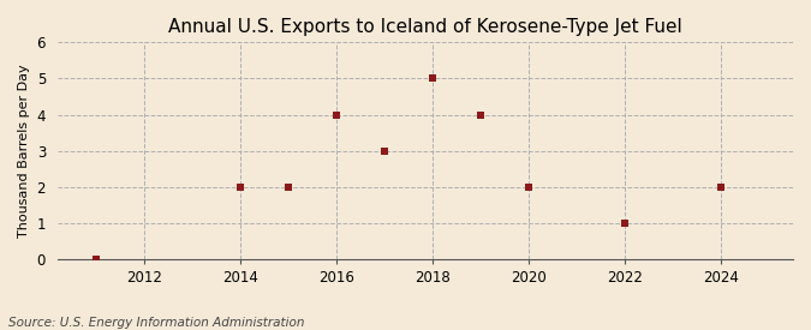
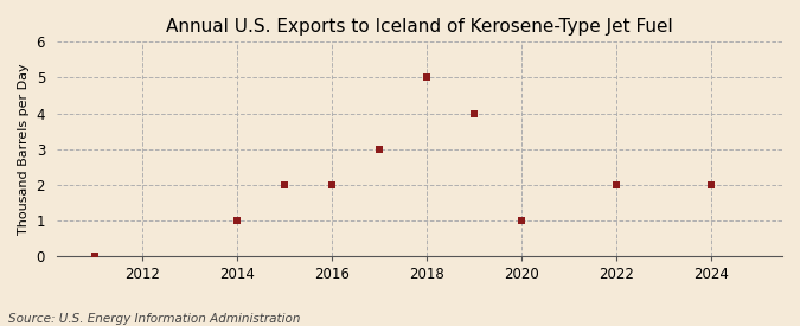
2014: 2 -> 1
2016: 4 -> 2
2020: 2 -> 1
2022: 1 -> 2
